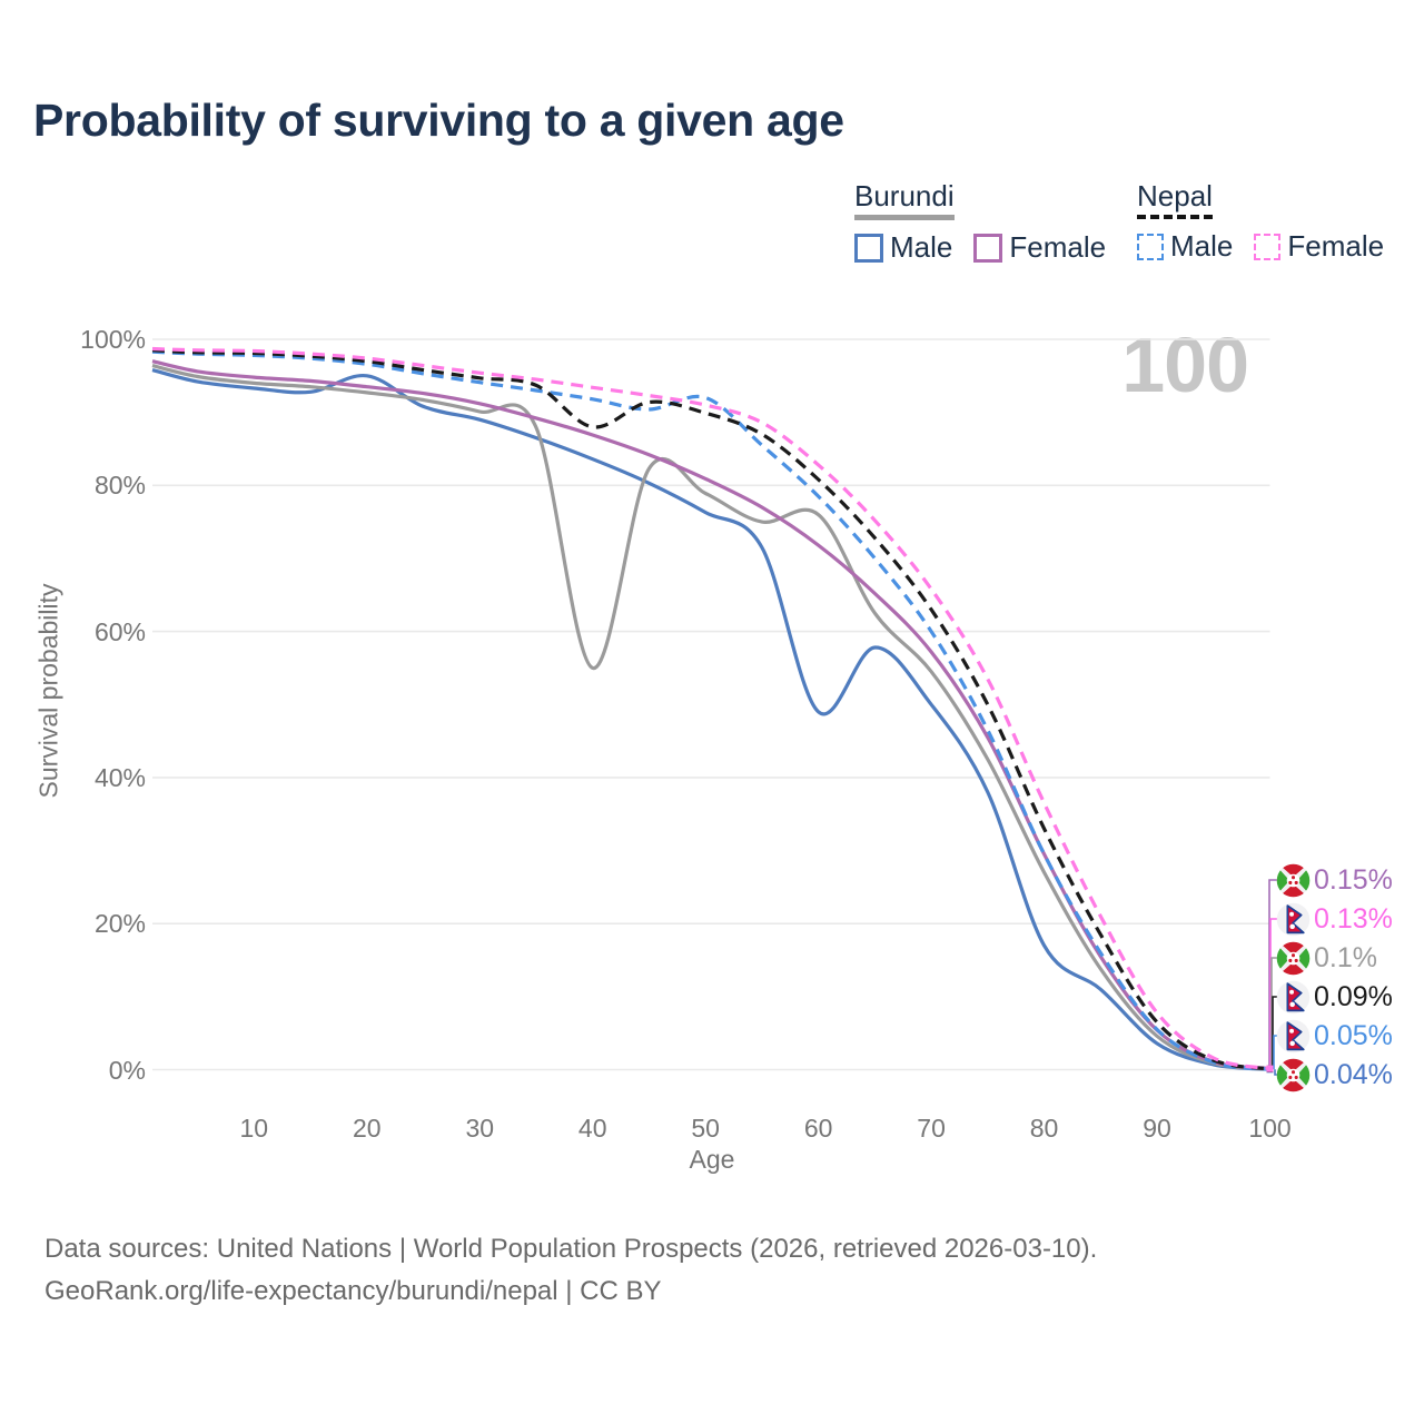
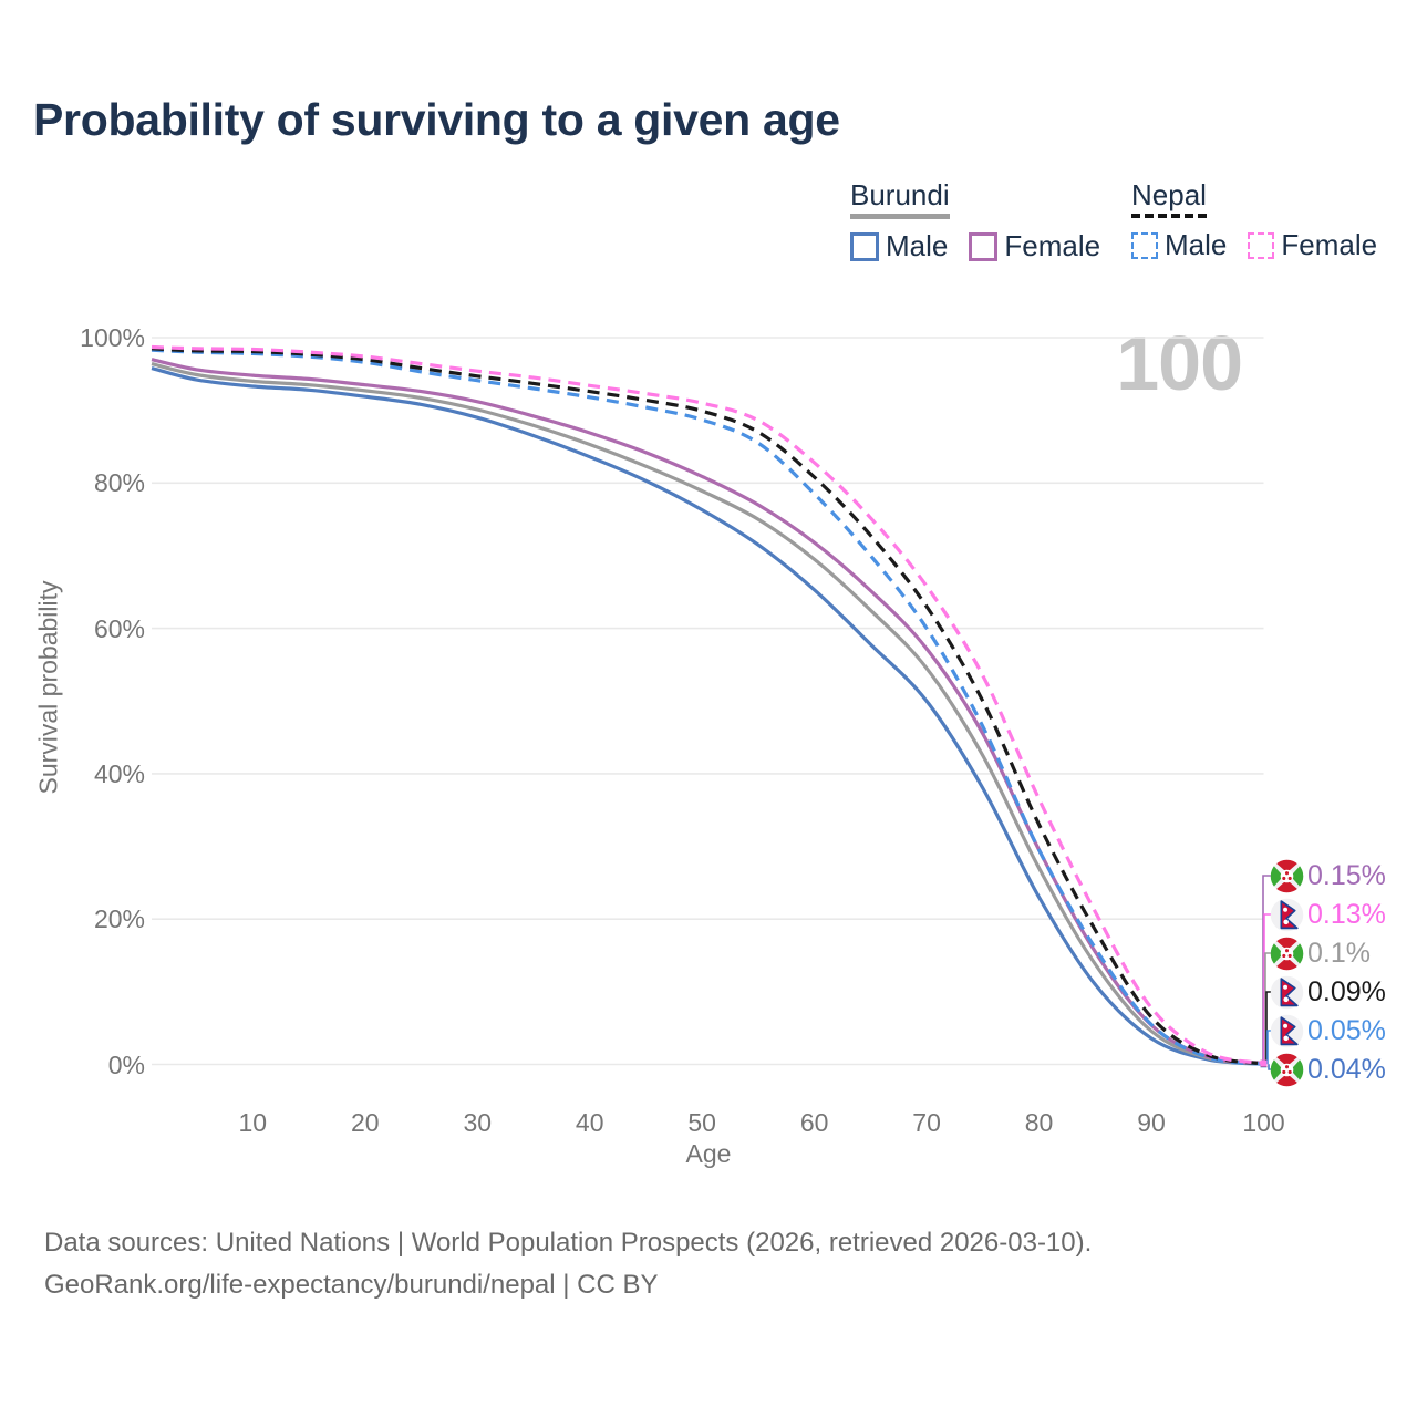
Burundi Male/20: 95% -> 92%
Burundi/40: 55% -> 85%
Nepal/40: 88% -> 93%
Nepal Male/50: 92% -> 89%
Burundi Male/60: 49% -> 65%
Burundi/60: 76% -> 70%
Burundi Male/80: 17% -> 23%
